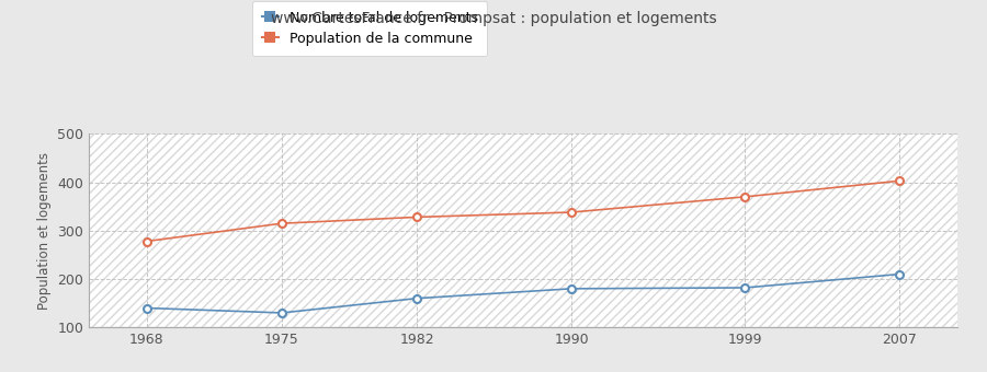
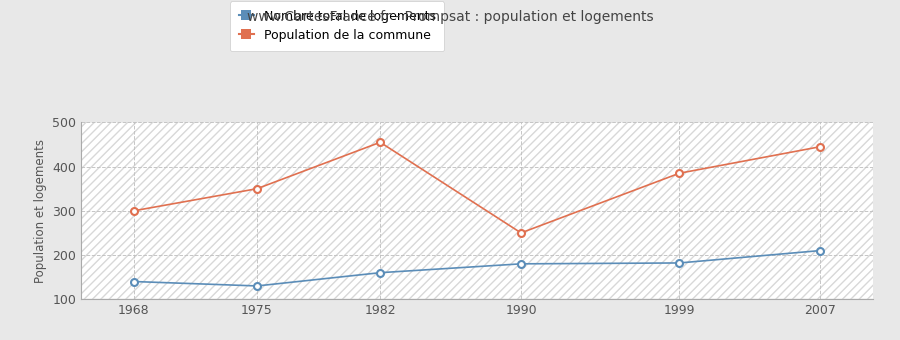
Population de la commune/1968: 278 -> 300
Population de la commune/1975: 315 -> 350
Population de la commune/1982: 328 -> 455
Population de la commune/1990: 338 -> 250
Population de la commune/1999: 370 -> 385
Population de la commune/2007: 403 -> 445
